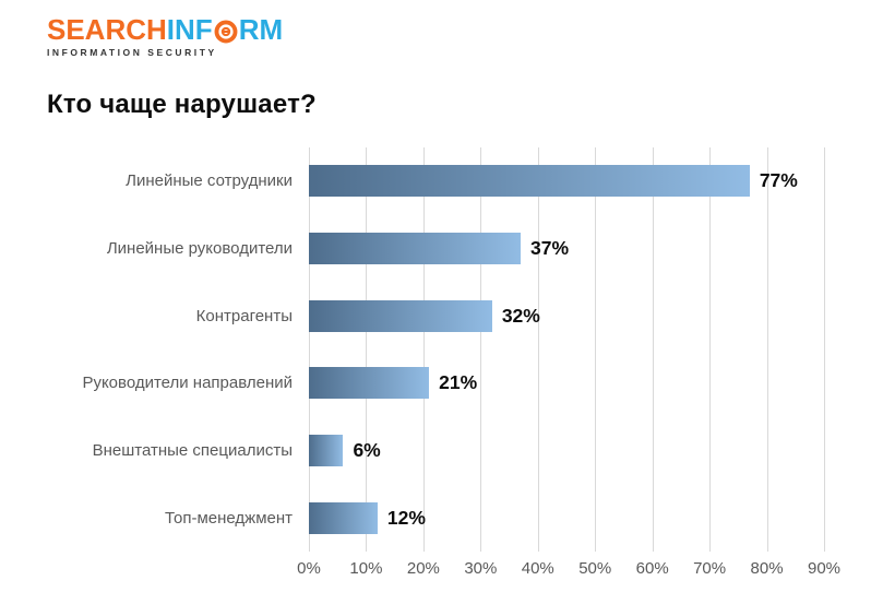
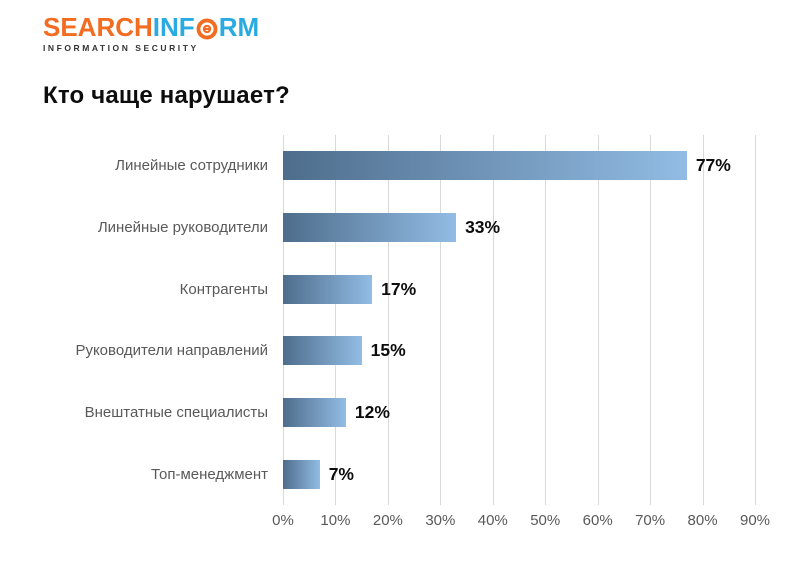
Линейные руководители: 37% -> 33%
Контрагенты: 32% -> 17%
Руководители направлений: 21% -> 15%
Внештатные специалисты: 6% -> 12%
Топ-менеджмент: 12% -> 7%
